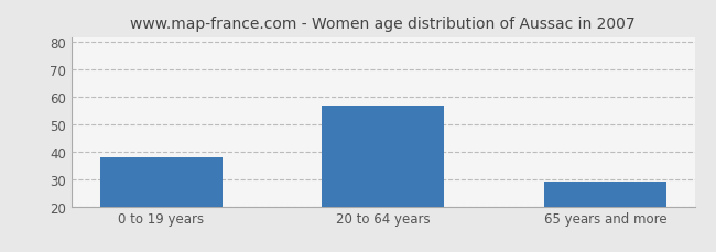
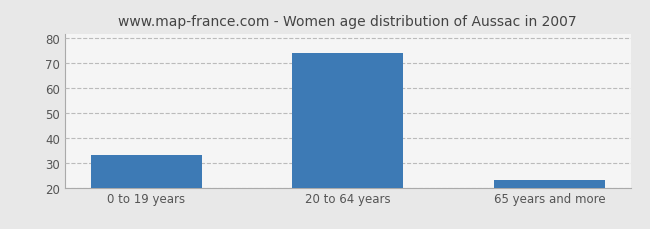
0 to 19 years: 38 -> 33
20 to 64 years: 57 -> 74
65 years and more: 29 -> 23
